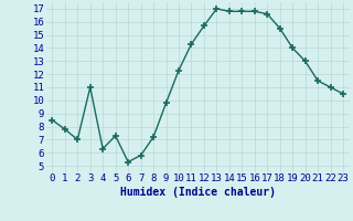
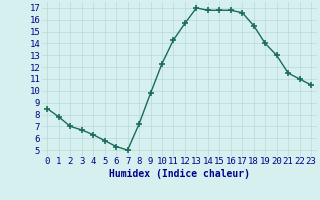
3: 11.0 -> 6.7
5: 7.3 -> 5.8
7: 5.8 -> 5.0
